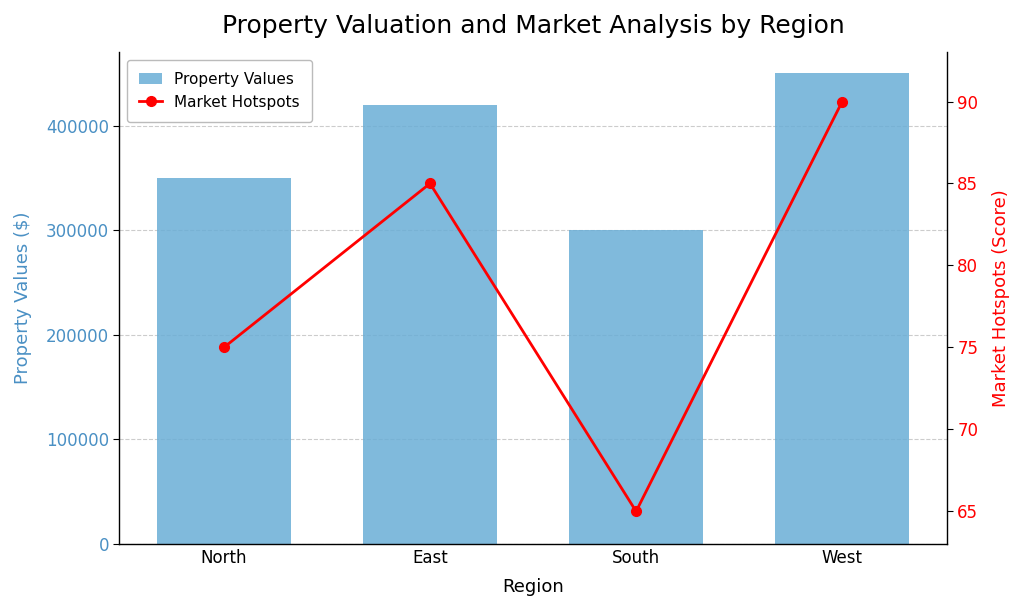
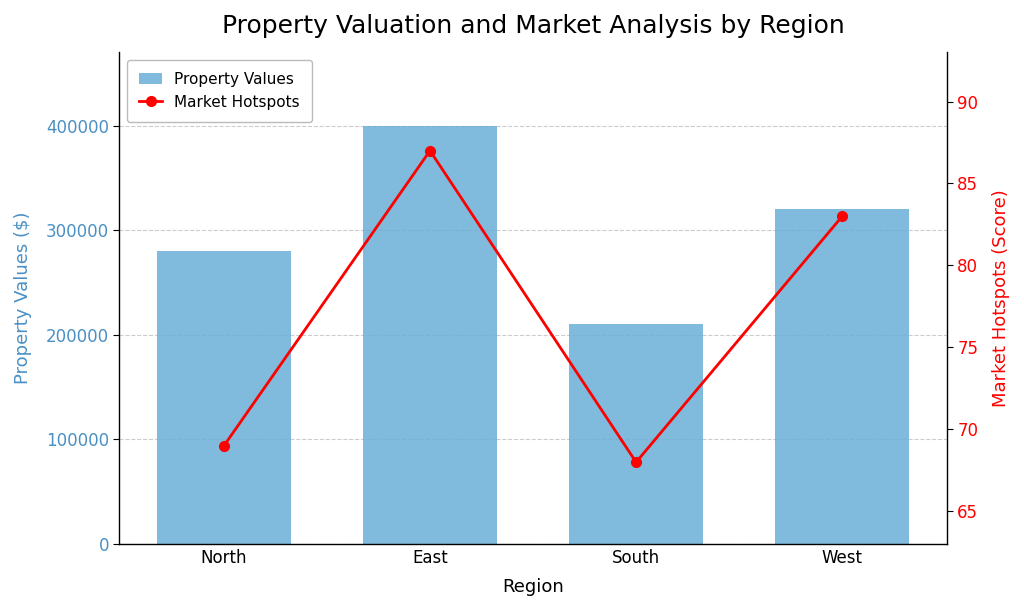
Property Values/North: 350000 -> 280000
Market Hotspots/North: 75 -> 69
Property Values/East: 420000 -> 400000
Market Hotspots/East: 85 -> 87
Property Values/South: 300000 -> 210000
Market Hotspots/South: 65 -> 68
Property Values/West: 450000 -> 320000
Market Hotspots/West: 90 -> 83
